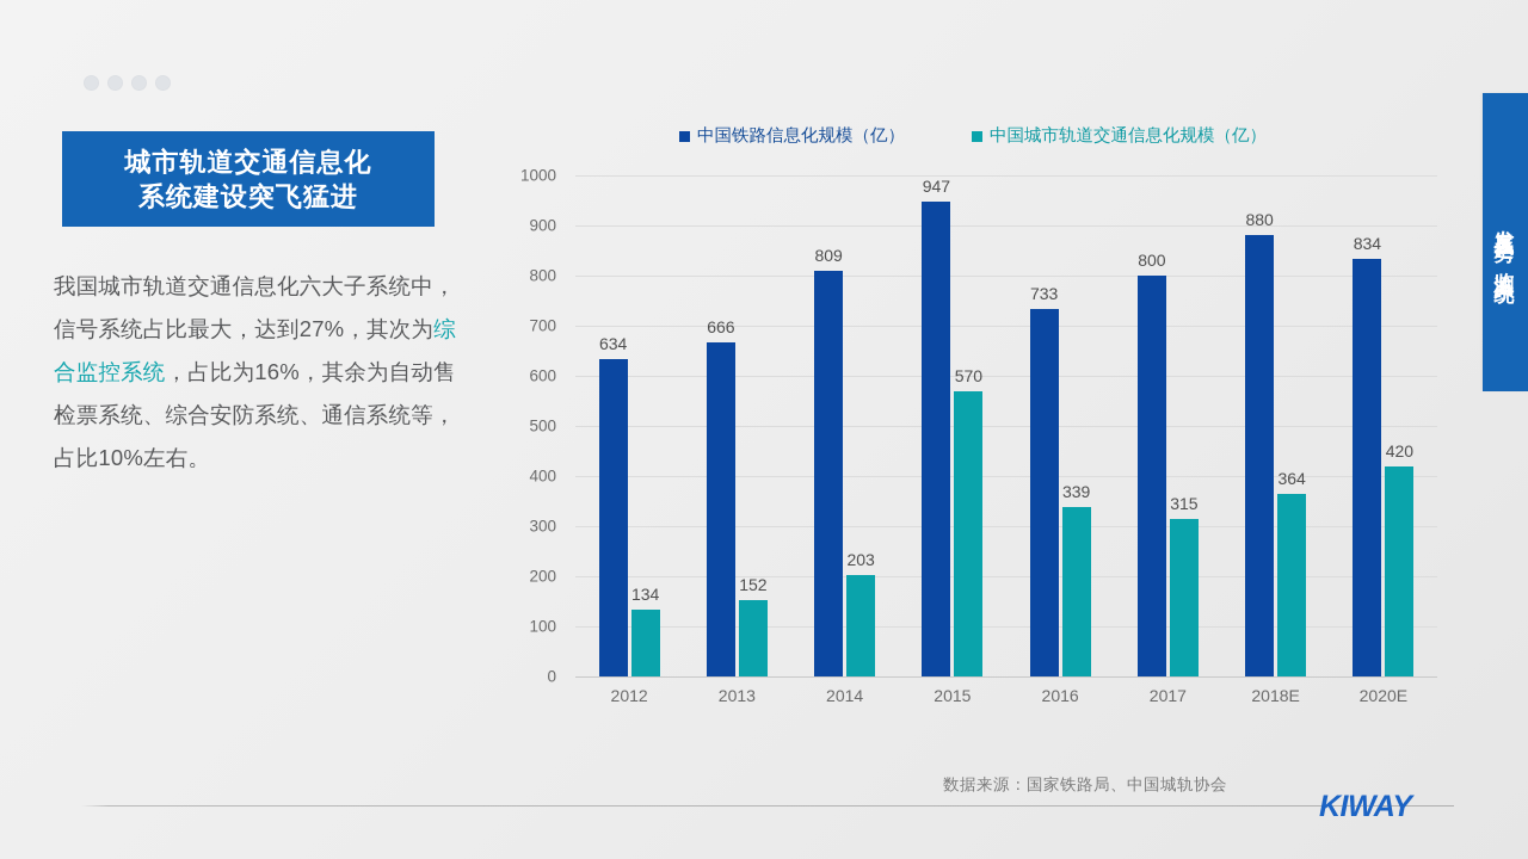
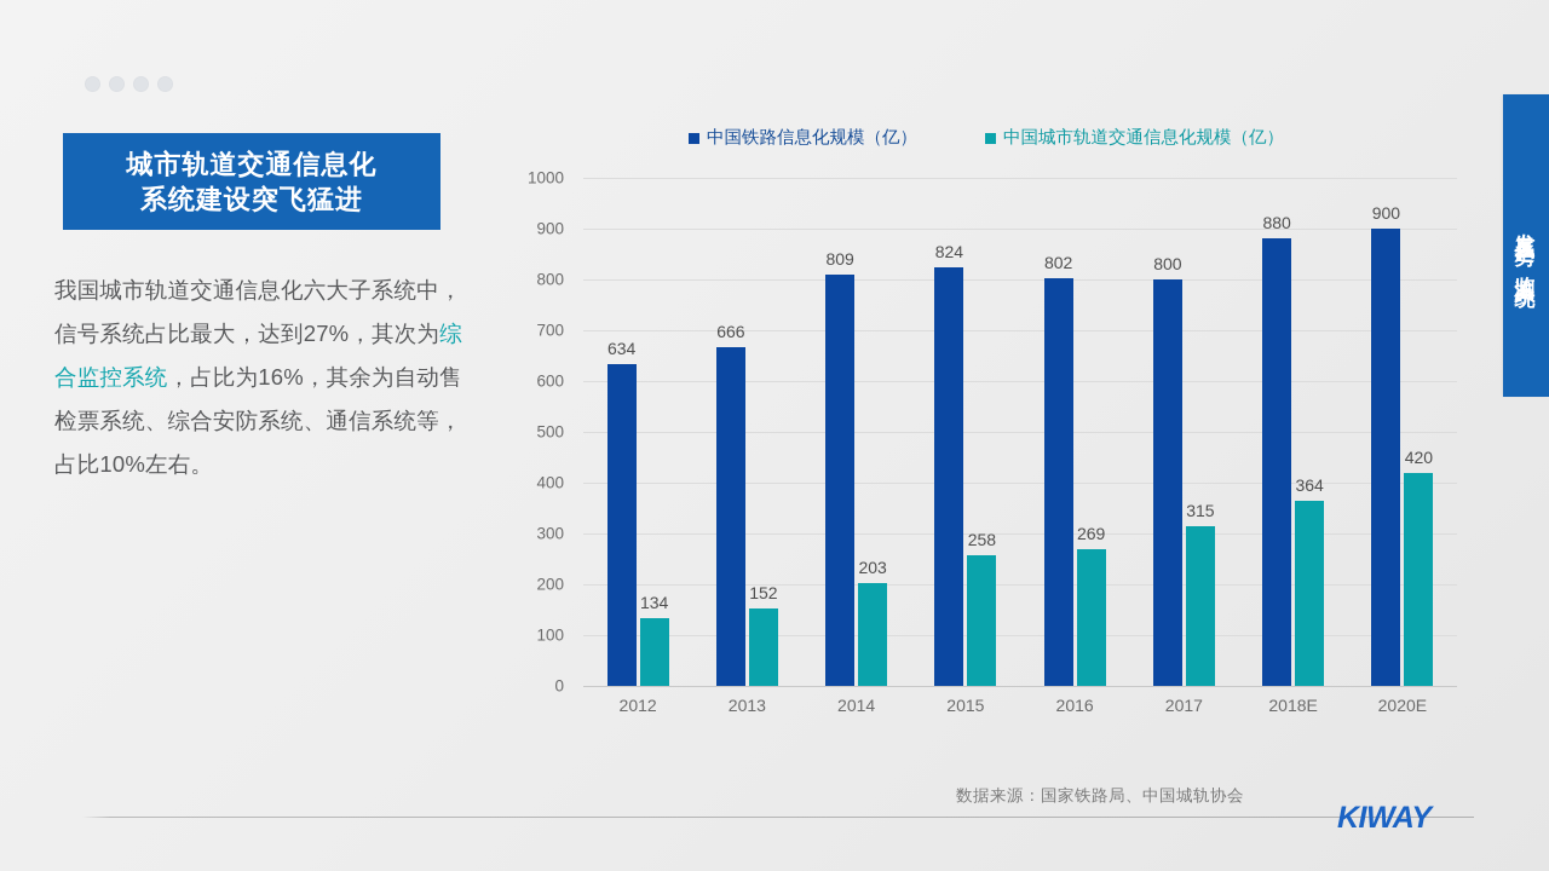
中国铁路信息化规模（亿）/2015: 947 -> 824
中国城市轨道交通信息化规模（亿）/2015: 570 -> 258
中国铁路信息化规模（亿）/2016: 733 -> 802
中国城市轨道交通信息化规模（亿）/2016: 339 -> 269
中国铁路信息化规模（亿）/2020E: 834 -> 900
